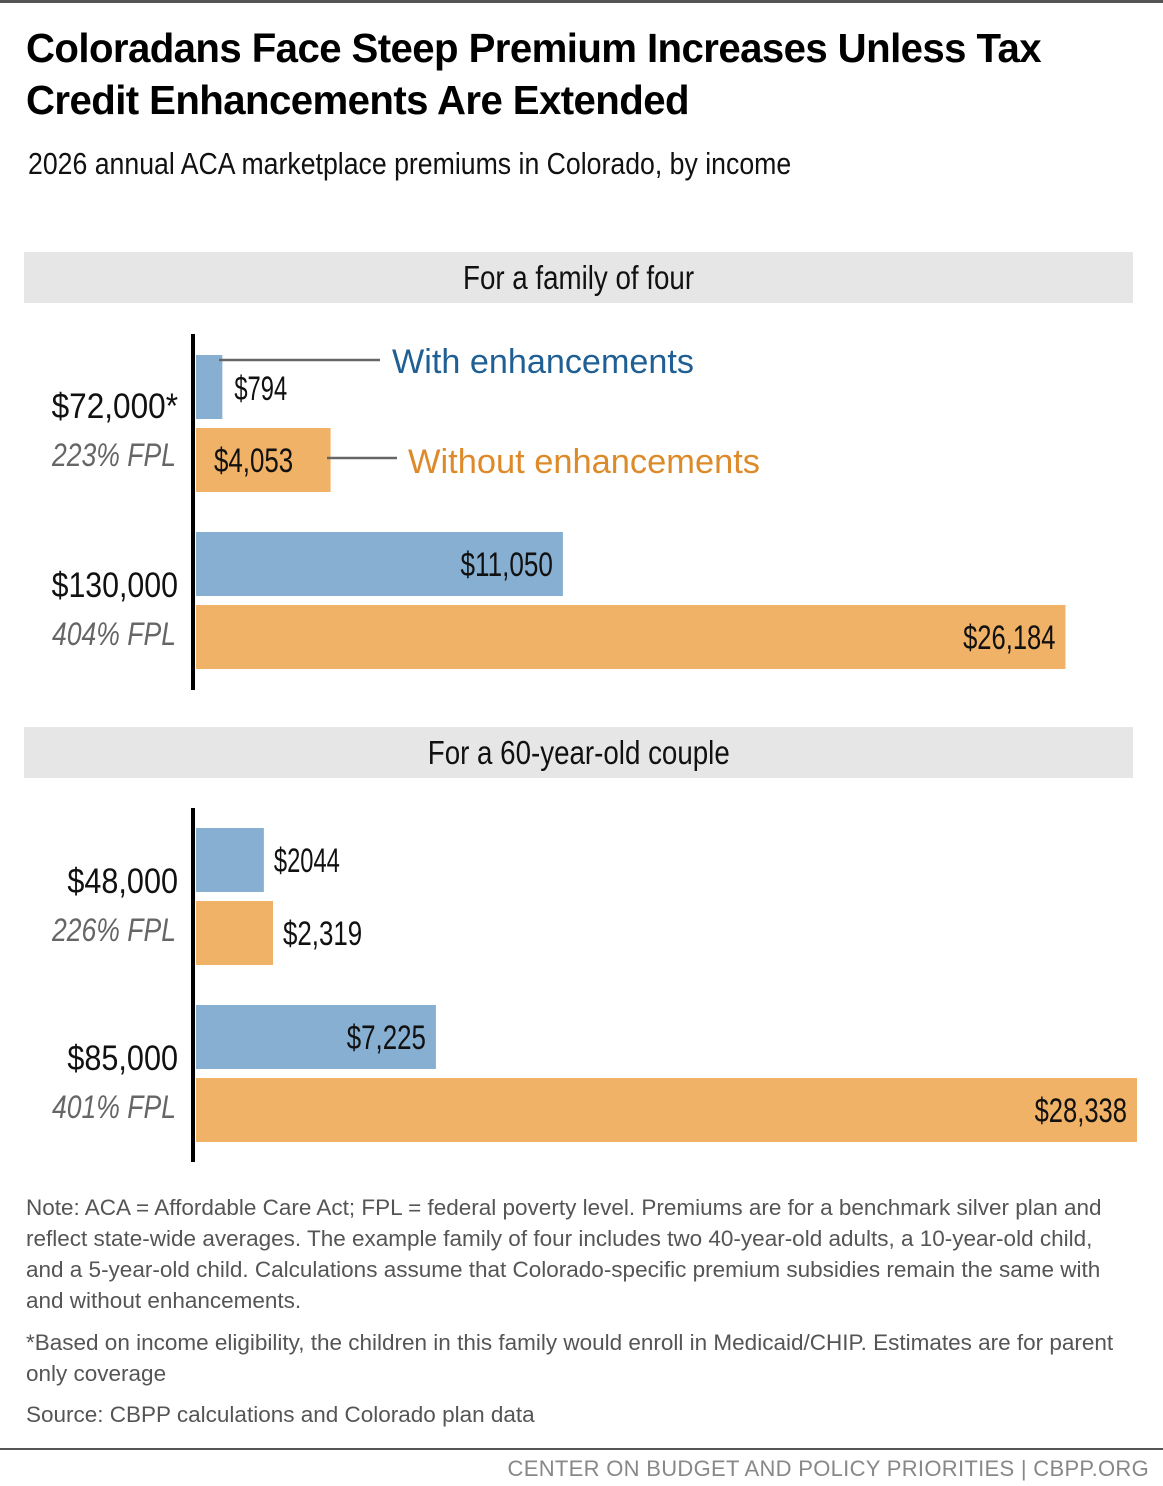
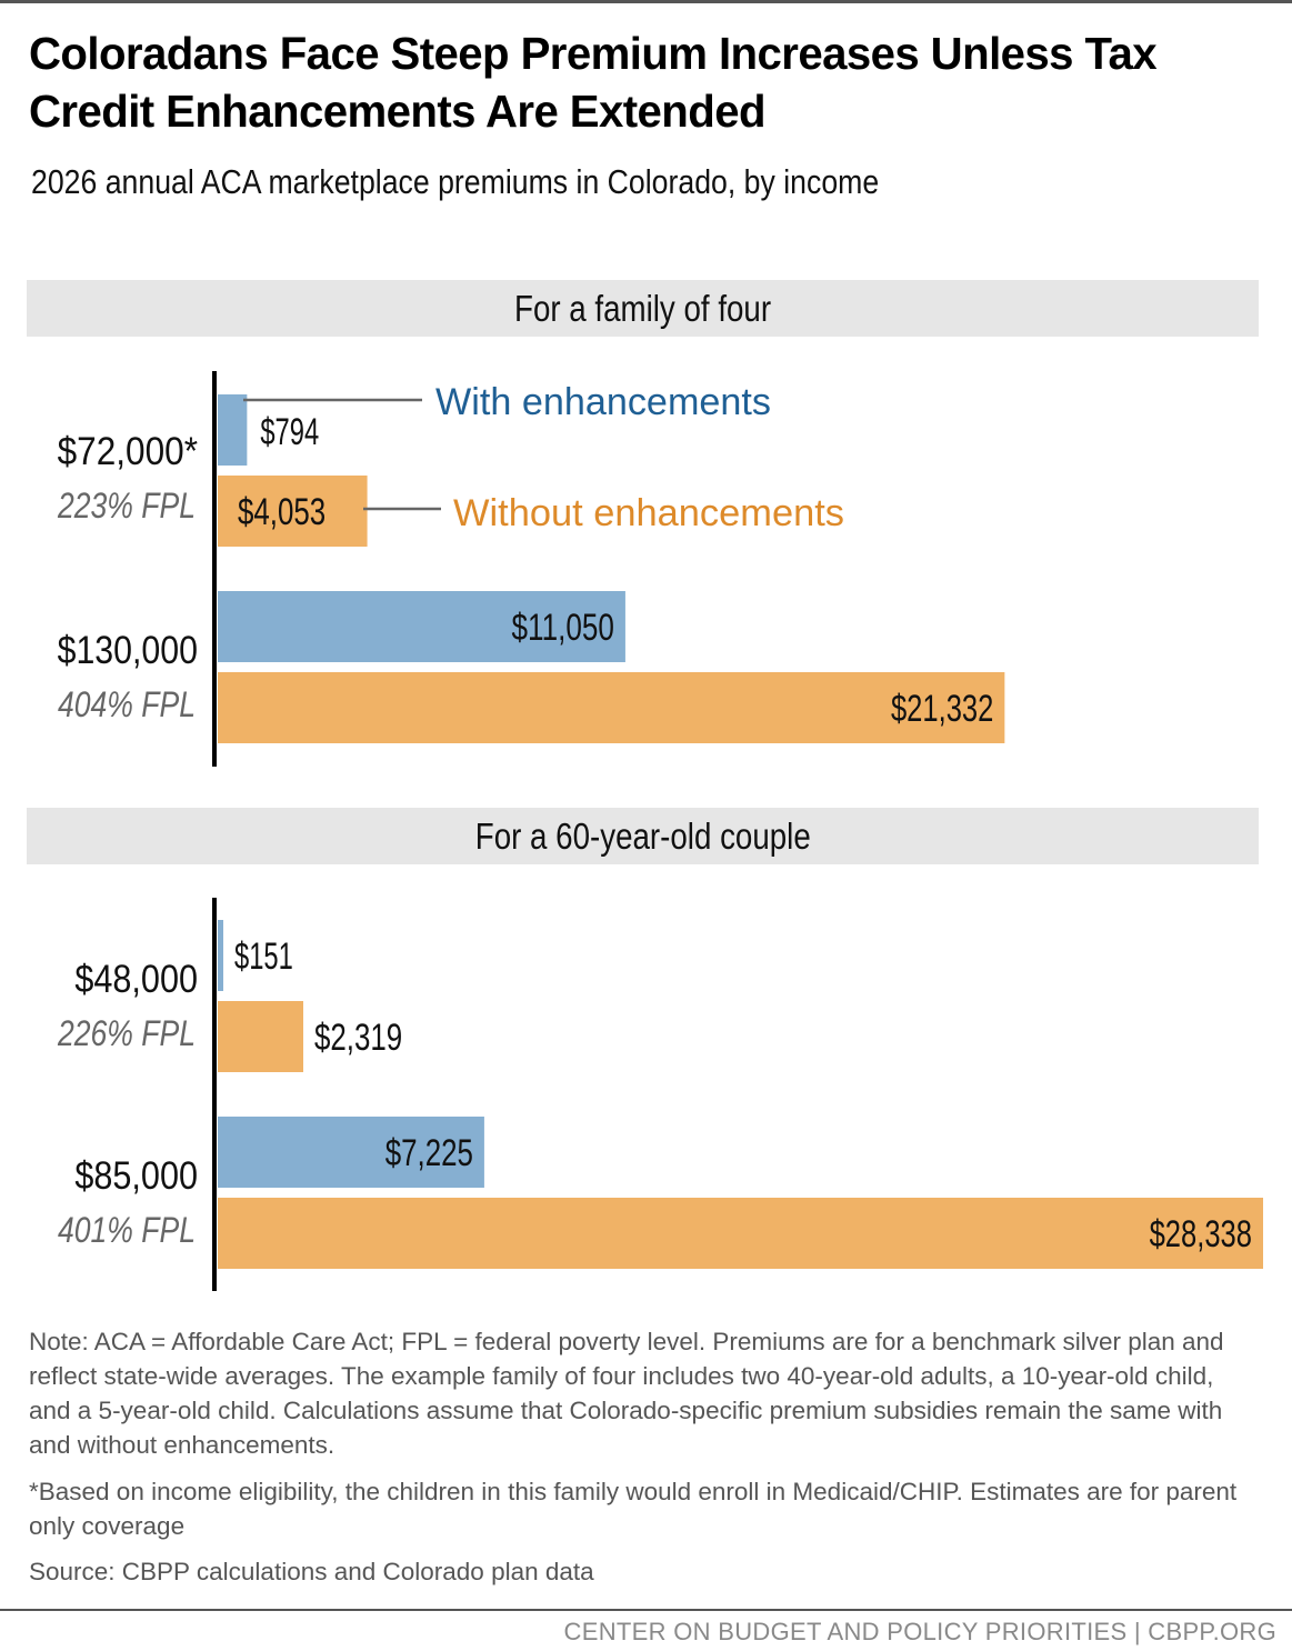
For a family of four/Without enhancements/$130,000: $26,184 -> $21,332
For a 60-year-old couple/With enhancements/$48,000: $2044 -> $151
